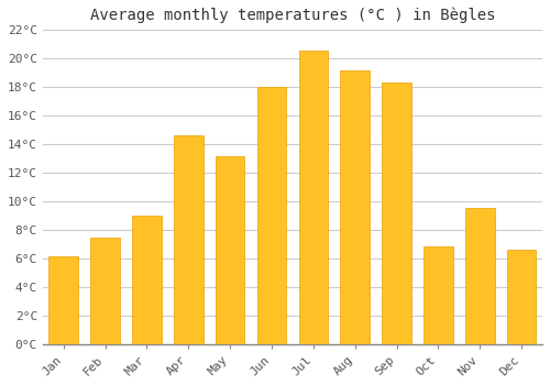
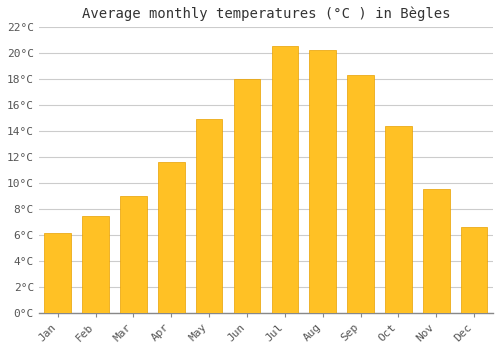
Apr: 14.6°C -> 11.6°C
May: 13.1°C -> 14.9°C
Aug: 19.1°C -> 20.2°C
Oct: 6.8°C -> 14.4°C
